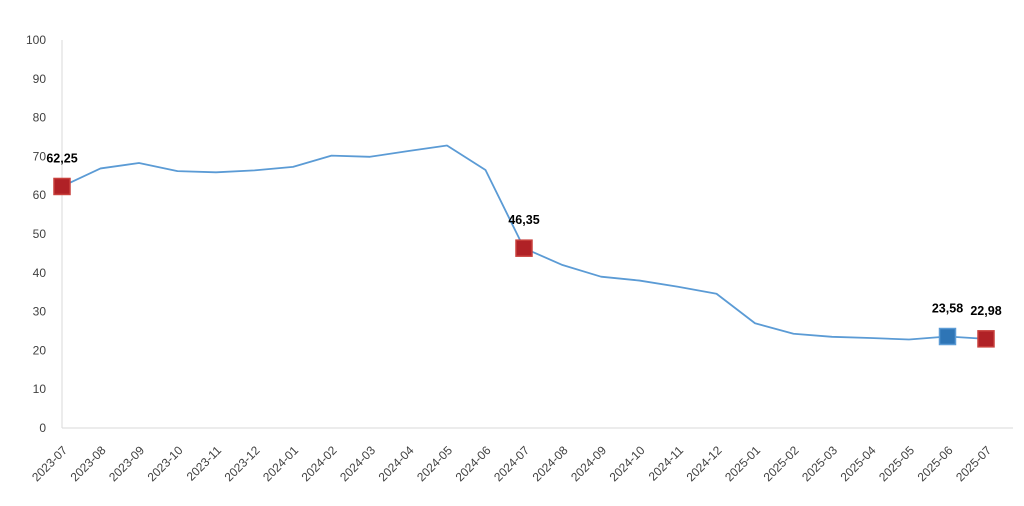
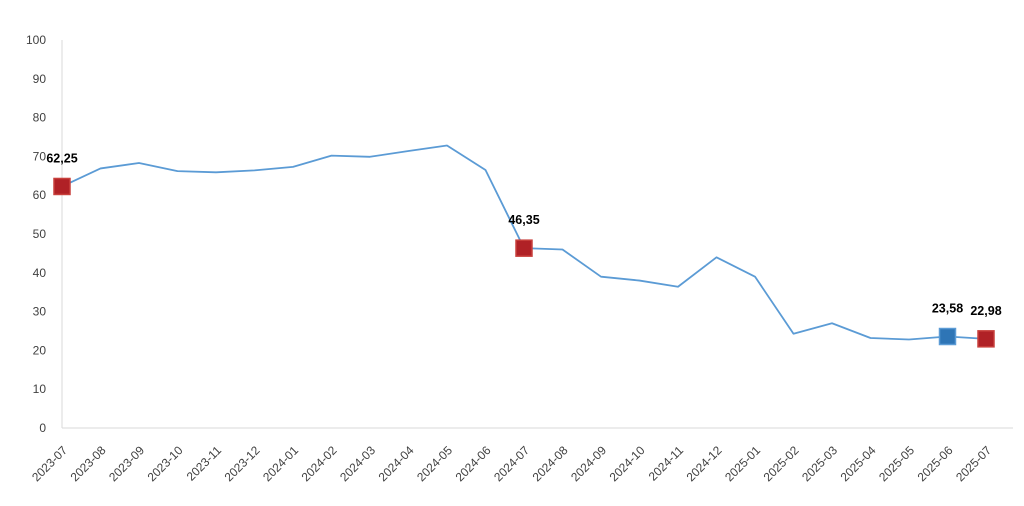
2024-08: 42 -> 46
2024-12: 35 -> 44
2025-01: 27 -> 39
2025-03: 24 -> 27
